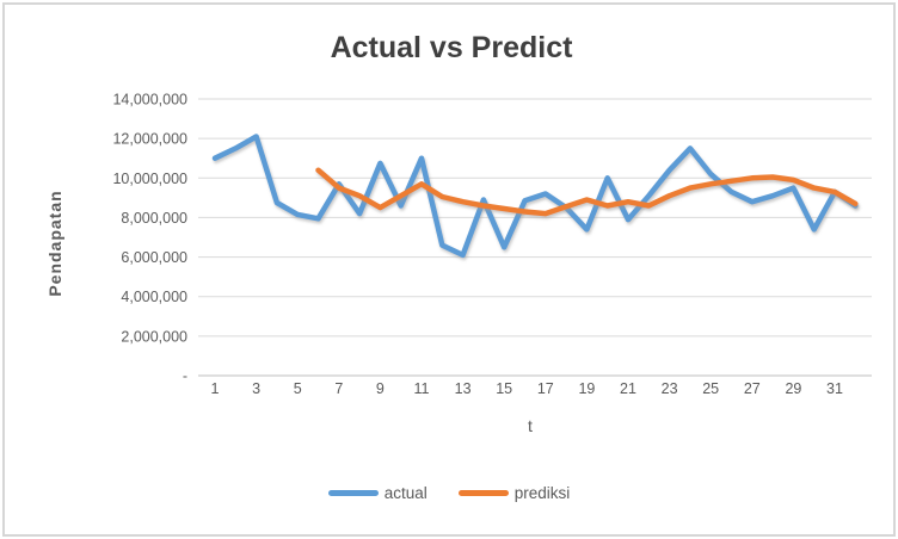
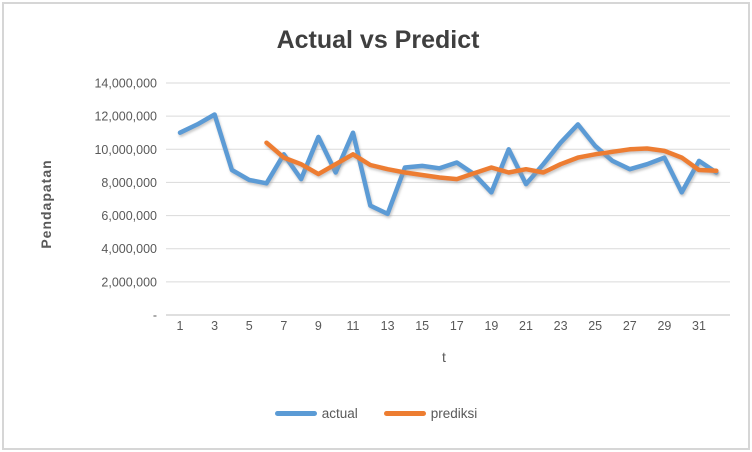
actual/15: 6500000 -> 9000000
prediksi/31: 9300000 -> 8800000
